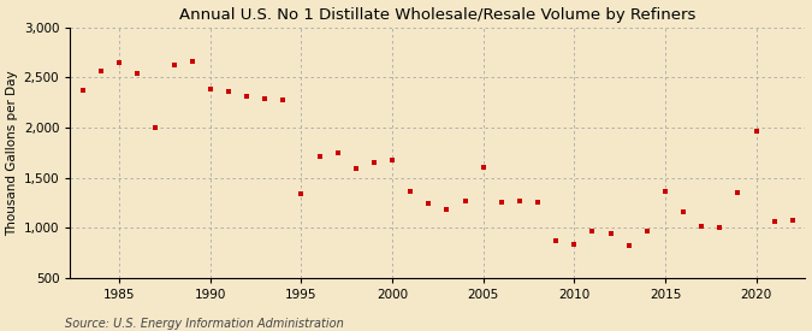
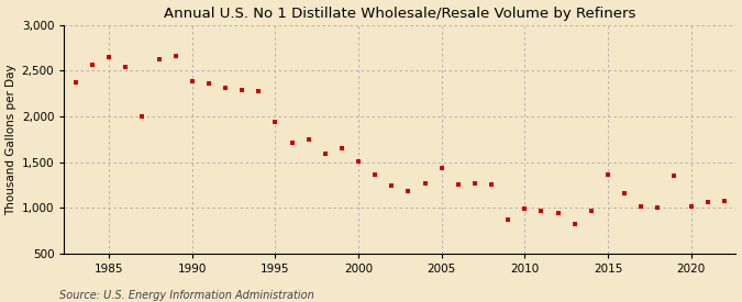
1995: 1,340 -> 1,940
2000: 1,680 -> 1,510
2005: 1,600 -> 1,440
2010: 840 -> 990
2020: 1,960 -> 1,020
